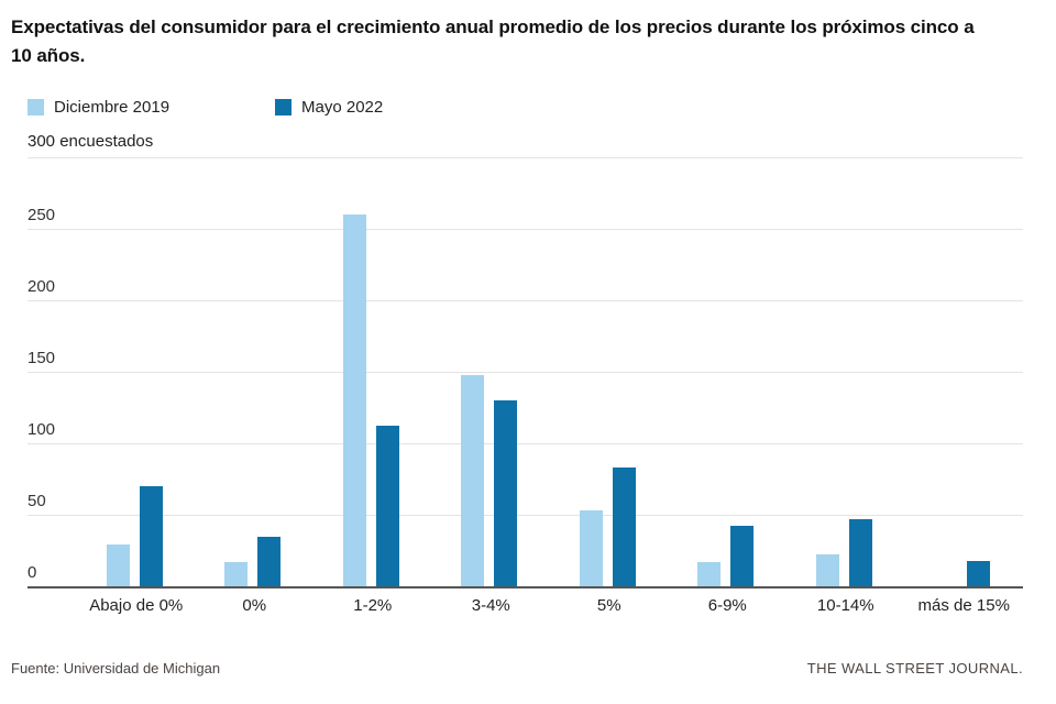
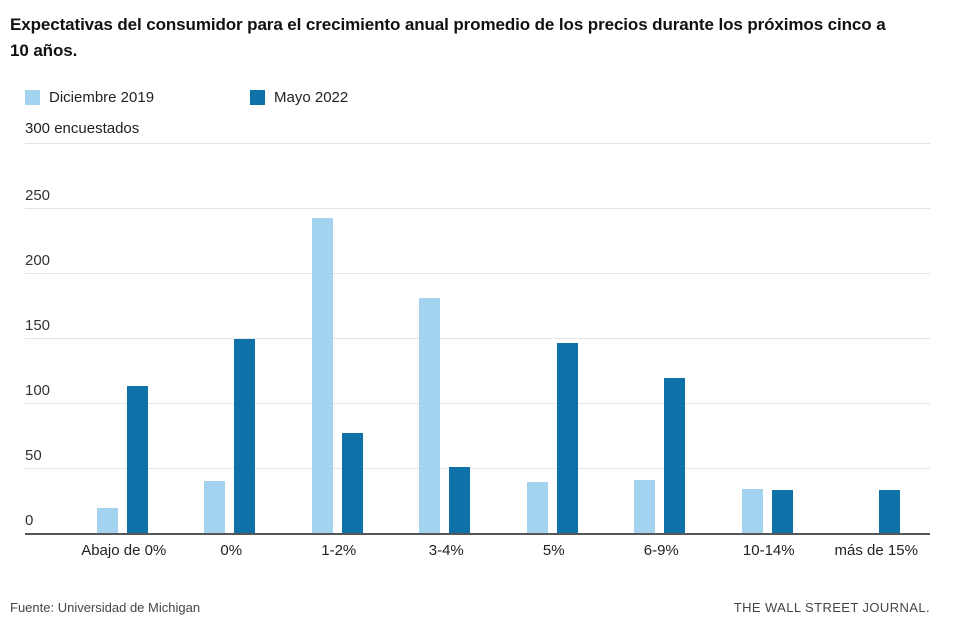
Diciembre 2019/Abajo de 0%: 29 -> 19
Mayo 2022/Abajo de 0%: 70 -> 113
Diciembre 2019/0%: 17 -> 40
Mayo 2022/0%: 35 -> 149
Diciembre 2019/1-2%: 260 -> 242
Mayo 2022/1-2%: 112 -> 77
Diciembre 2019/3-4%: 148 -> 181
Mayo 2022/3-4%: 130 -> 51
Diciembre 2019/5%: 53 -> 39
Mayo 2022/5%: 83 -> 146
Diciembre 2019/6-9%: 17 -> 41
Mayo 2022/6-9%: 42 -> 119
Diciembre 2019/10-14%: 22 -> 34
Mayo 2022/10-14%: 47 -> 33
Mayo 2022/más de 15%: 18 -> 33
